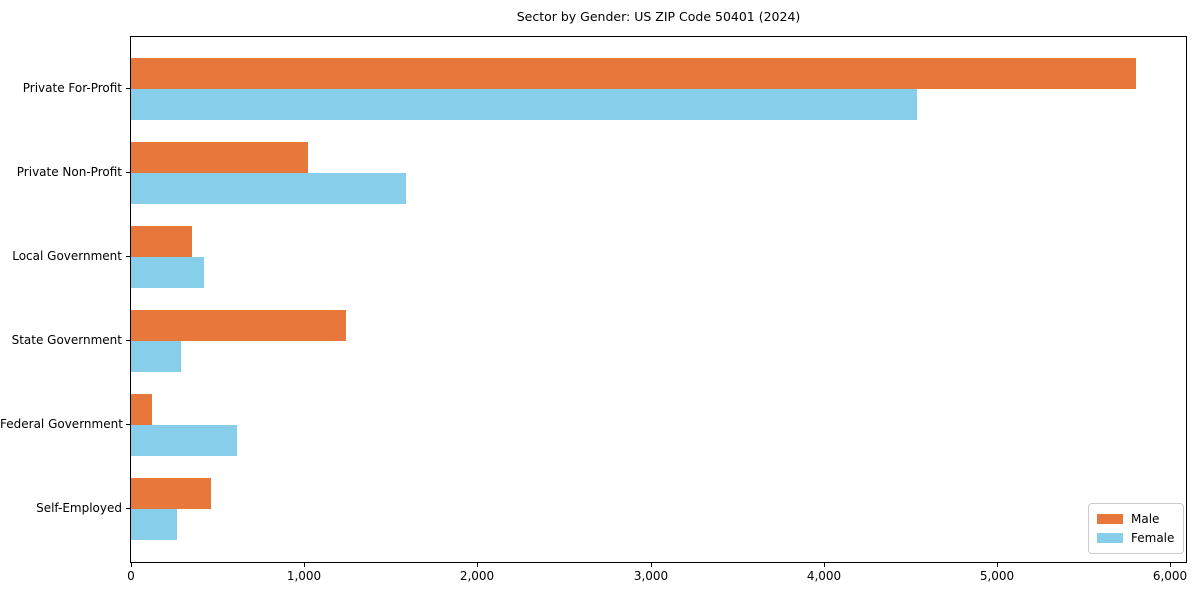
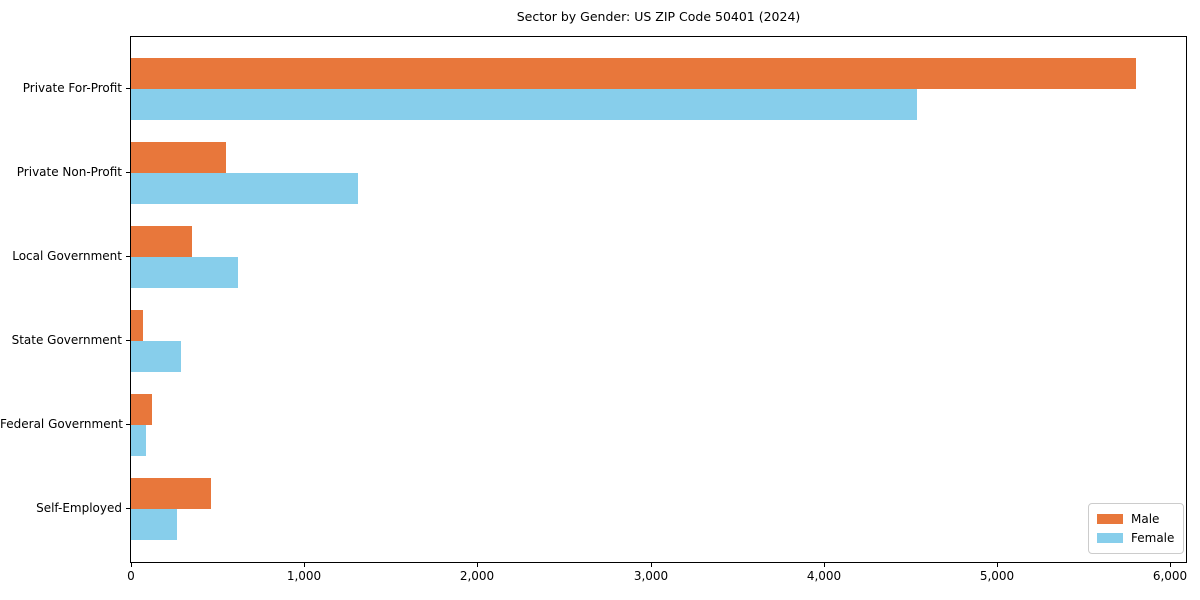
Male/Private Non-Profit: 1020 -> 550
Female/Private Non-Profit: 1590 -> 1310
Female/Local Government: 420 -> 620
Male/State Government: 1240 -> 70
Female/Federal Government: 610 -> 80
